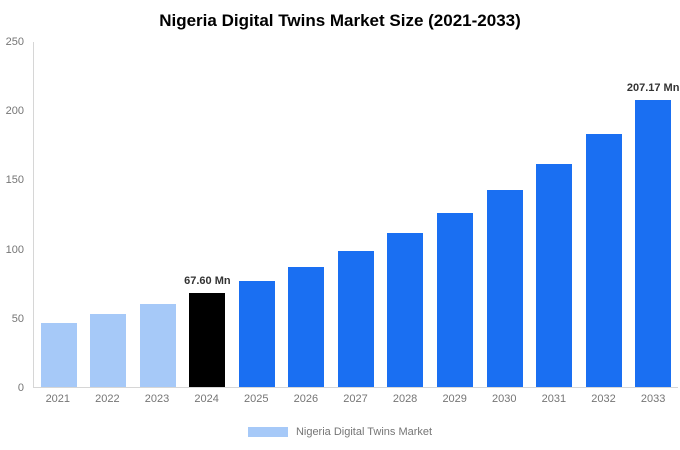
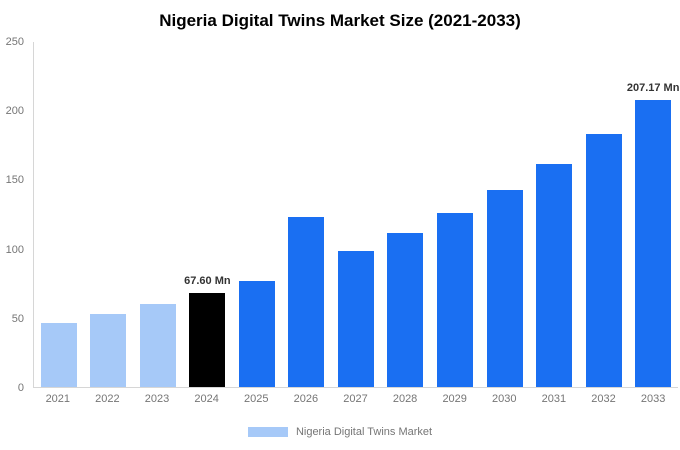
2026: 87 -> 123
